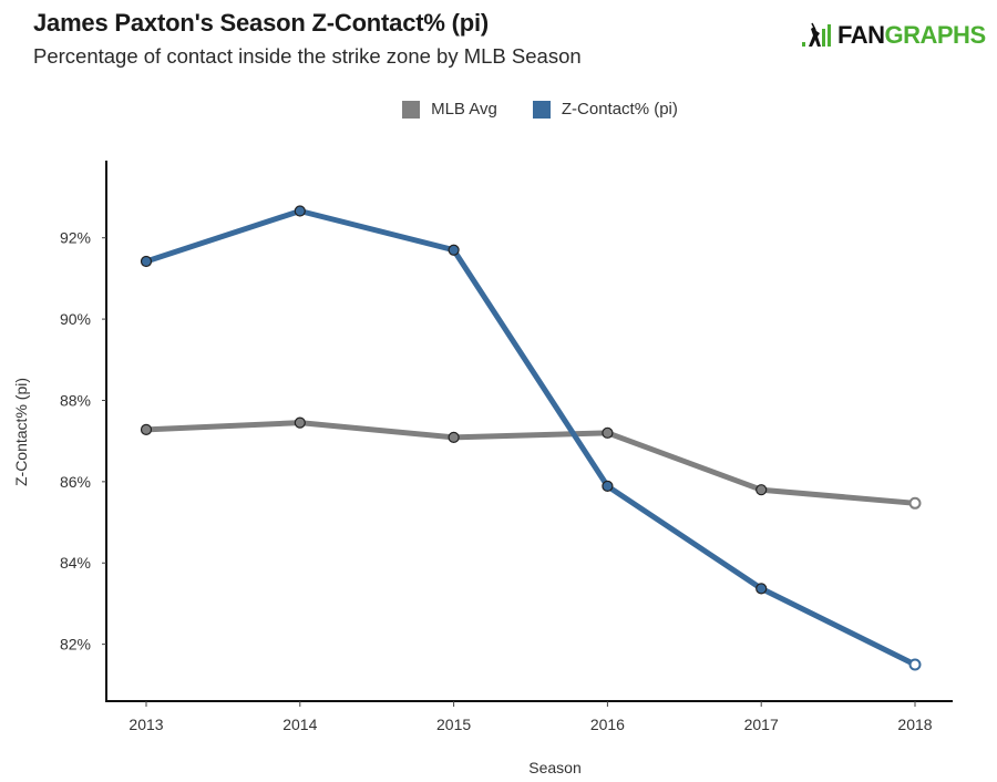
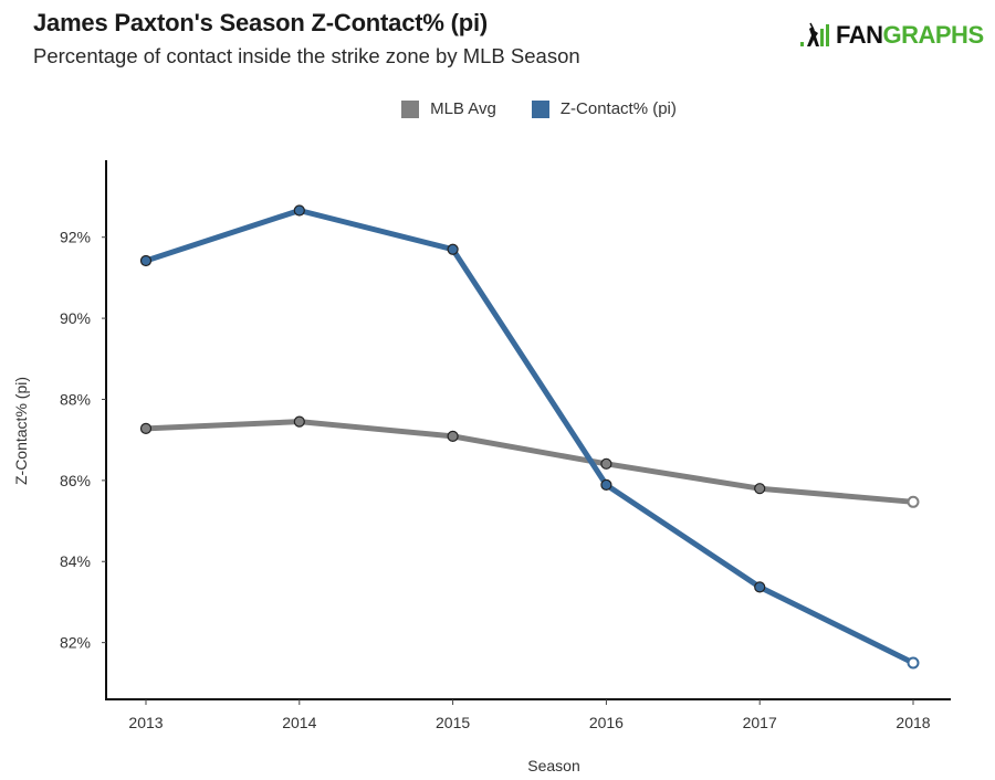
MLB Avg/2016: 87.2% -> 86.4%
